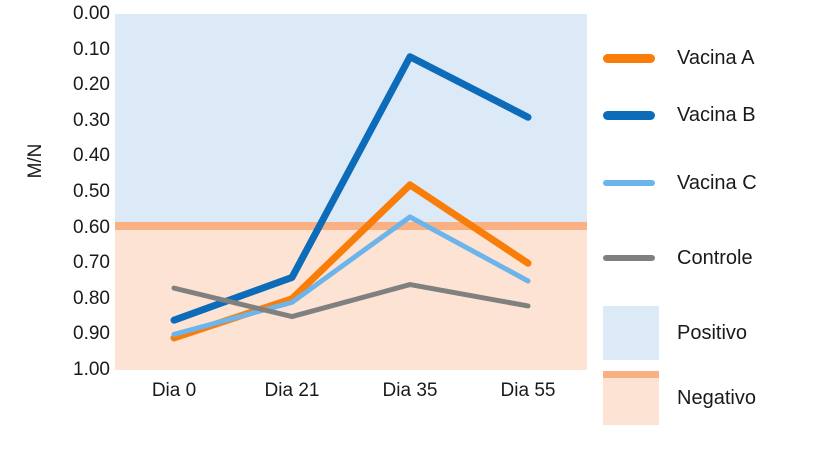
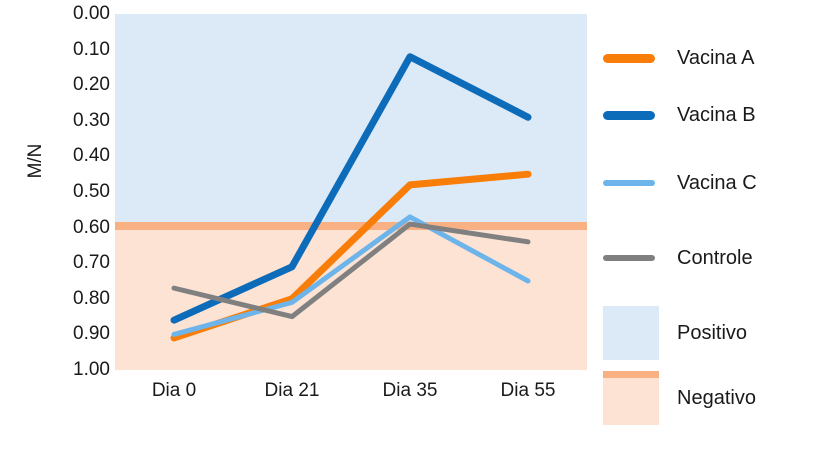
Vacina B/Dia 21: 0.74 -> 0.71
Controle/Dia 35: 0.76 -> 0.59
Vacina A/Dia 55: 0.70 -> 0.45
Controle/Dia 55: 0.82 -> 0.64
